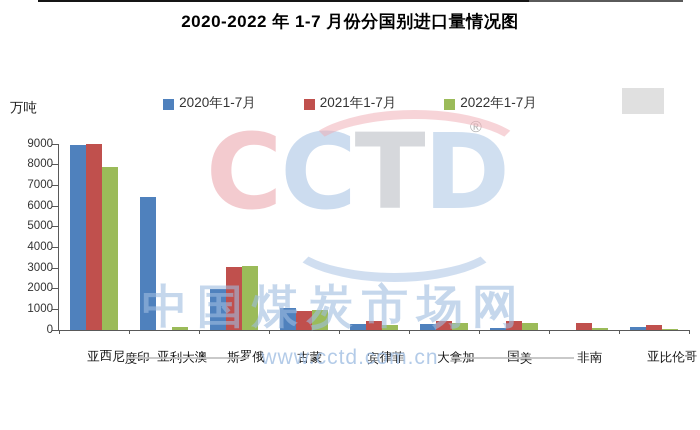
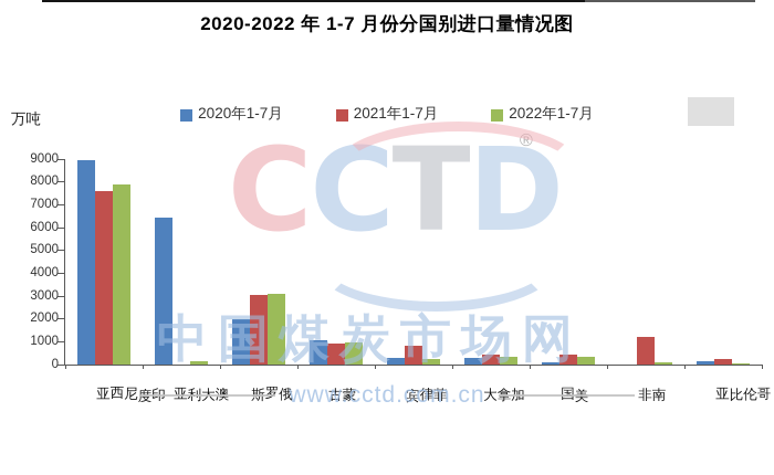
2021年1-7月/印度尼西亚: 9000 -> 7600
2021年1-7月/菲律宾: 400 -> 800
2021年1-7月/南非: 400 -> 1200
